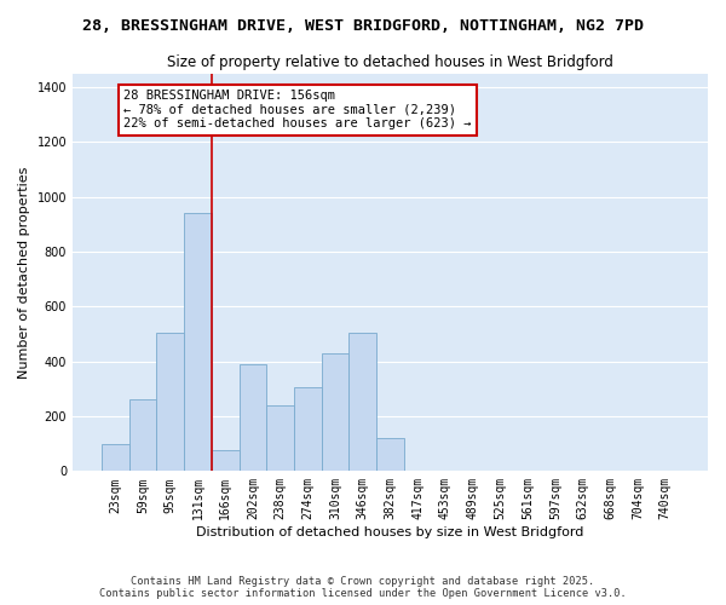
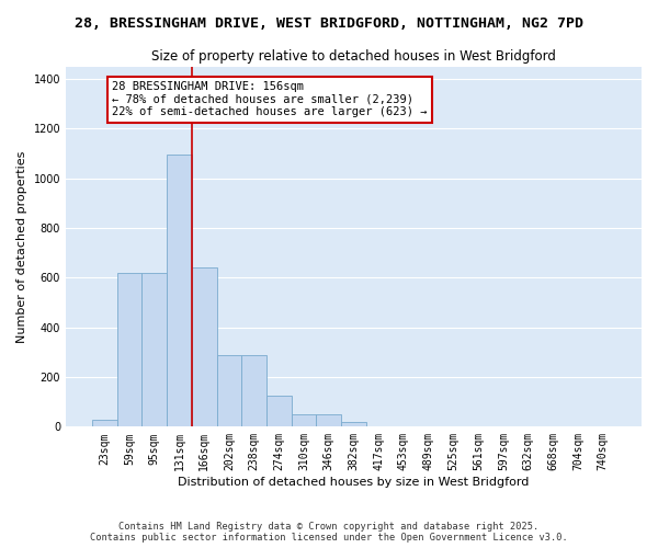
23sqm: 100 -> 30
59sqm: 260 -> 620
95sqm: 505 -> 620
131sqm: 940 -> 1095
166sqm: 75 -> 640
202sqm: 390 -> 290
238sqm: 240 -> 290
274sqm: 305 -> 125
310sqm: 430 -> 48
346sqm: 505 -> 48
382sqm: 120 -> 18
